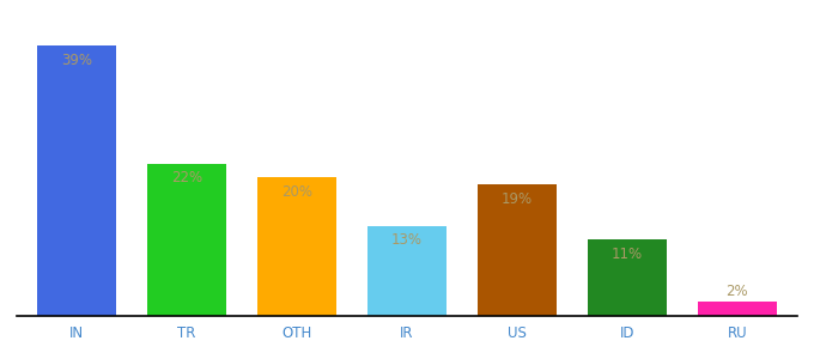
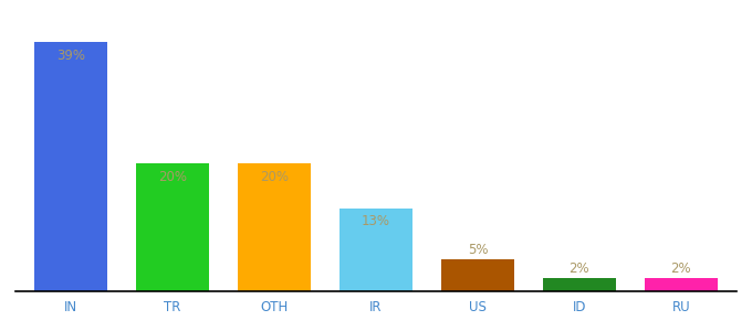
TR: 22% -> 20%
US: 19% -> 5%
ID: 11% -> 2%
